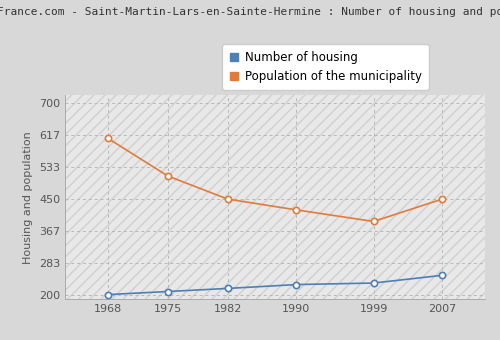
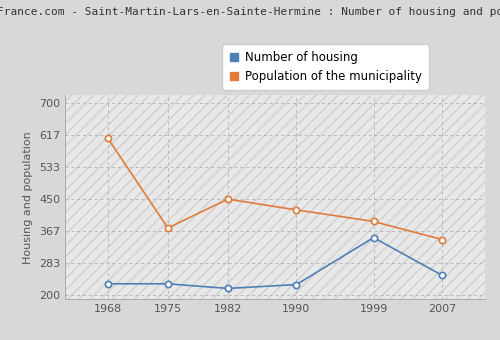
Number of housing/1968: 202 -> 230
Number of housing/1975: 210 -> 230
Population of the municipality/1975: 510 -> 375
Number of housing/1999: 232 -> 350
Population of the municipality/2007: 450 -> 345
